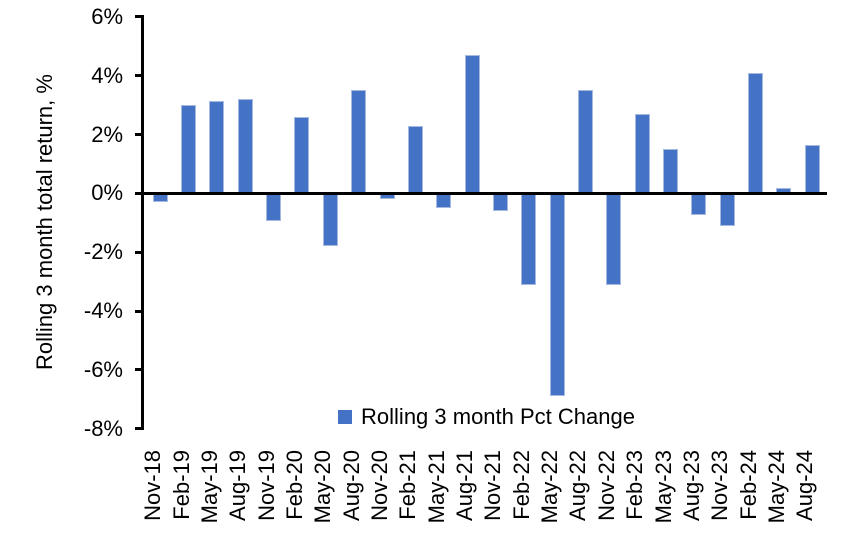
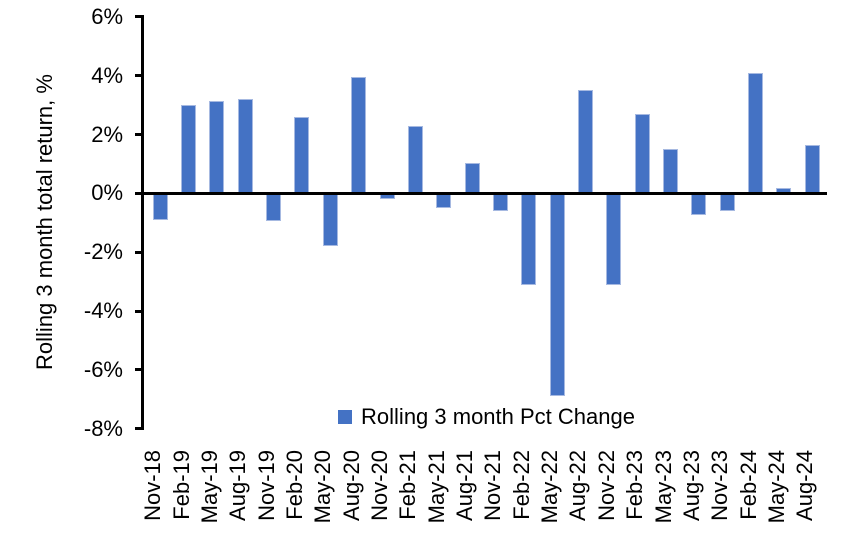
Nov-18: -0.3% -> -0.9%
Aug-20: 3.5% -> 4.0%
Aug-21: 4.7% -> 1.1%
Nov-23: -1.1% -> -0.6%
